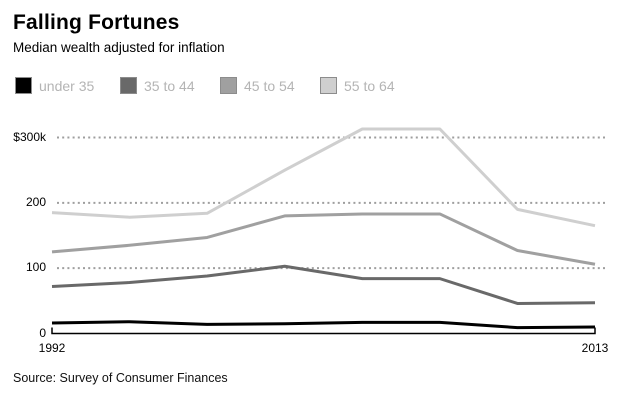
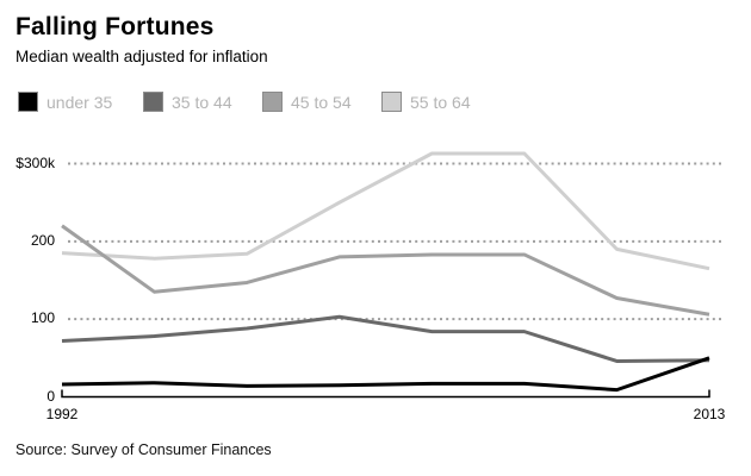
45 to 54/1992: $120k -> $220k
under 35/2013: $10k -> $50k
